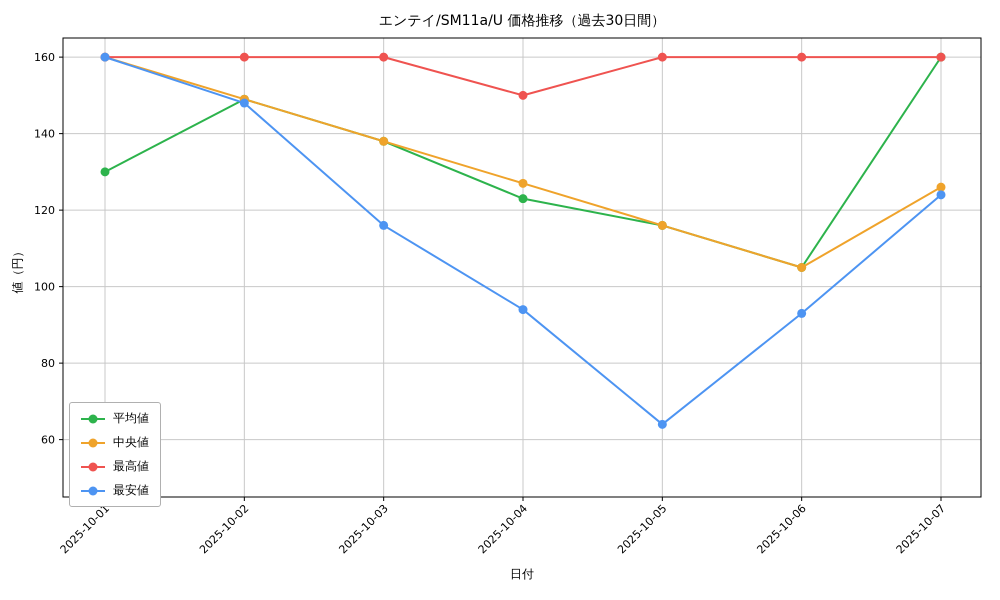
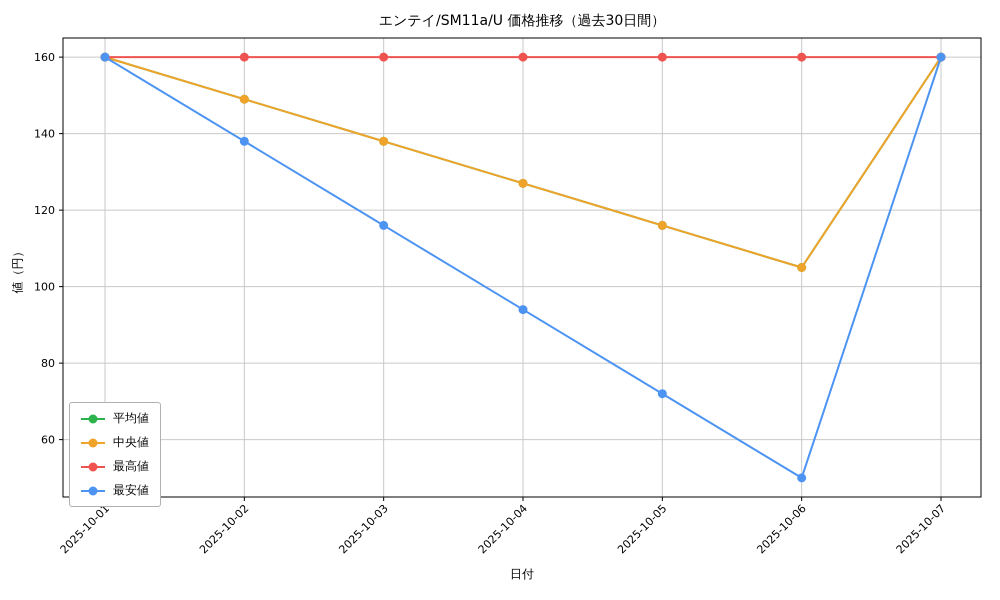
平均値/2025-10-01: 130 -> 160
最安値/2025-10-02: 148 -> 138
平均値/2025-10-04: 123 -> 127
最高値/2025-10-04: 150 -> 160
最安値/2025-10-05: 64 -> 72
最安値/2025-10-06: 93 -> 50
中央値/2025-10-07: 126 -> 160
最安値/2025-10-07: 124 -> 160
